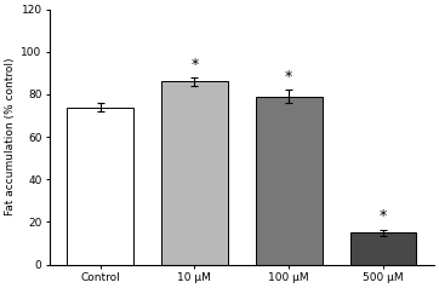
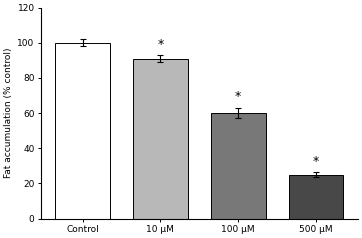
Control: 74 -> 100
10 μM: 86 -> 91
100 μM: 79 -> 60
500 μM: 15 -> 25
